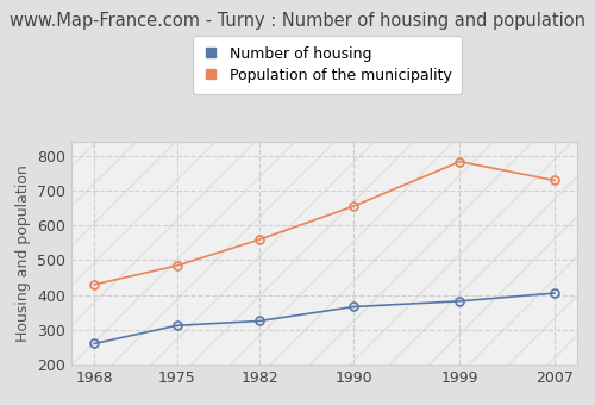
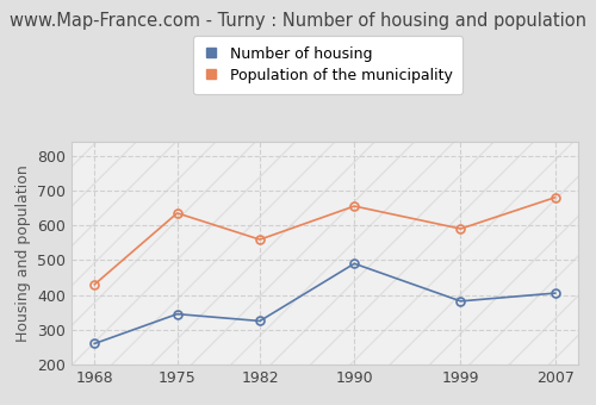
Number of housing/1975: 312 -> 345
Population of the municipality/1975: 484 -> 635
Number of housing/1990: 366 -> 490
Population of the municipality/1999: 783 -> 590
Population of the municipality/2007: 729 -> 680
